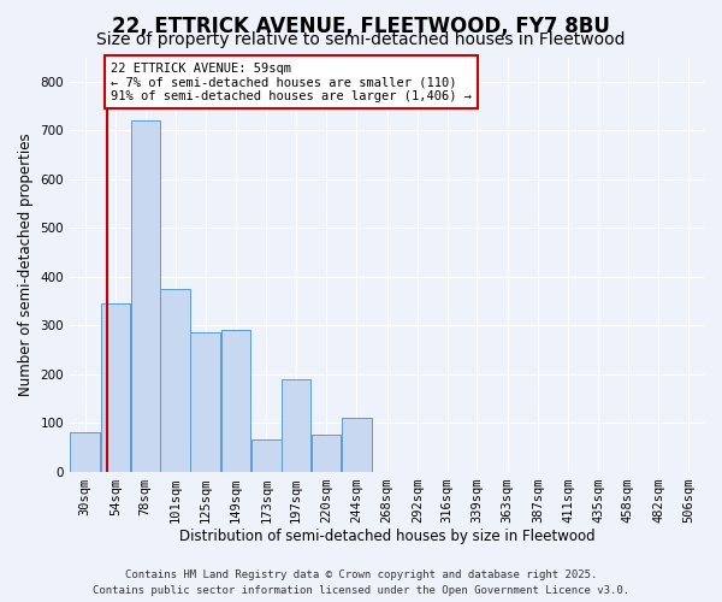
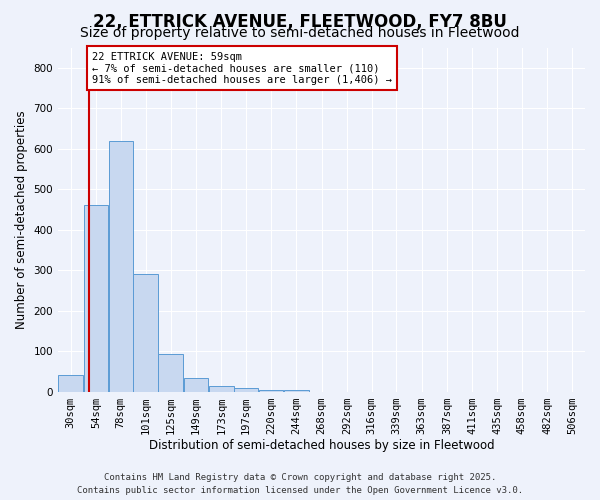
30sqm: 80 -> 40
54sqm: 345 -> 460
78sqm: 720 -> 620
101sqm: 375 -> 290
125sqm: 285 -> 93
149sqm: 290 -> 33
173sqm: 65 -> 14
197sqm: 190 -> 8
220sqm: 75 -> 5
244sqm: 110 -> 3
